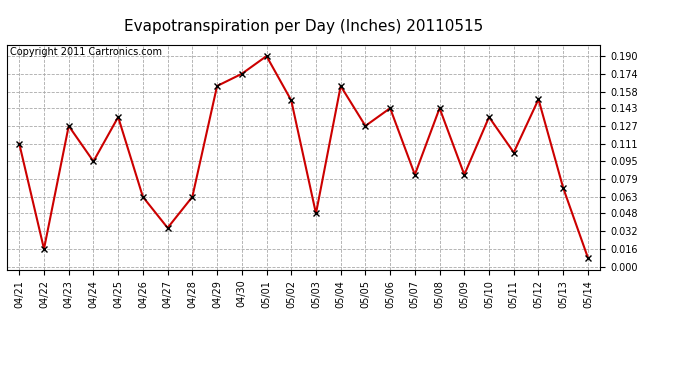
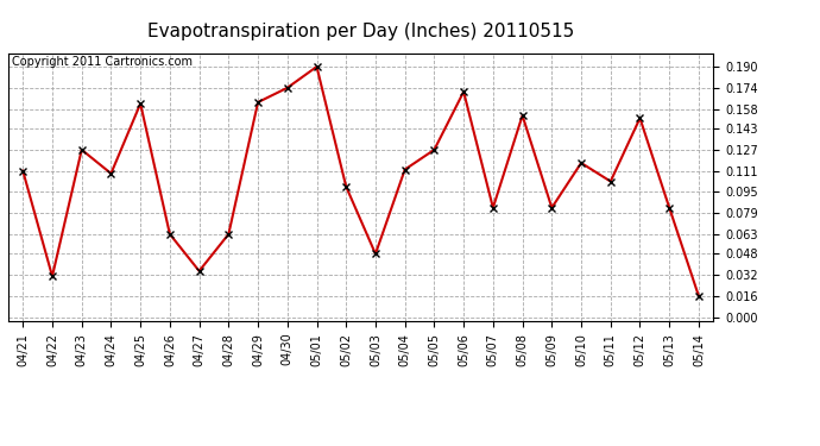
04/22: 0.016 -> 0.031
04/24: 0.095 -> 0.109
04/25: 0.135 -> 0.162
05/02: 0.150 -> 0.099
05/04: 0.163 -> 0.112
05/06: 0.143 -> 0.171
05/08: 0.143 -> 0.153
05/10: 0.135 -> 0.117
05/13: 0.071 -> 0.083
05/14: 0.008 -> 0.016
